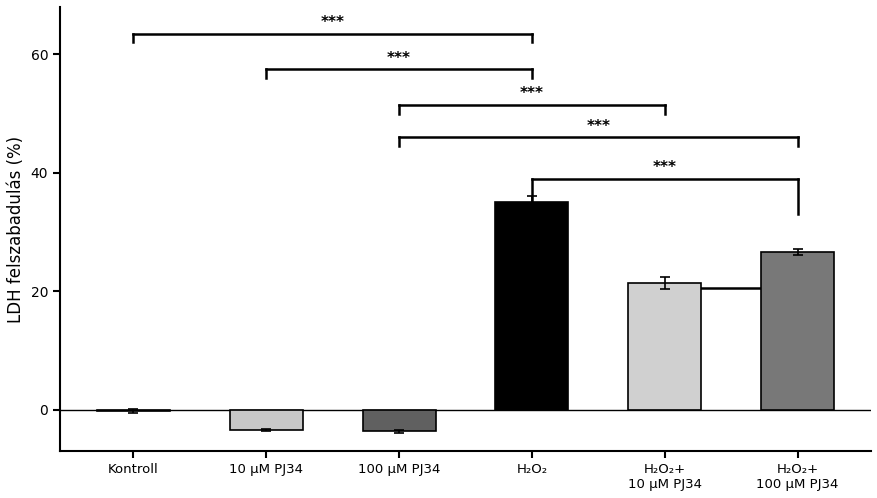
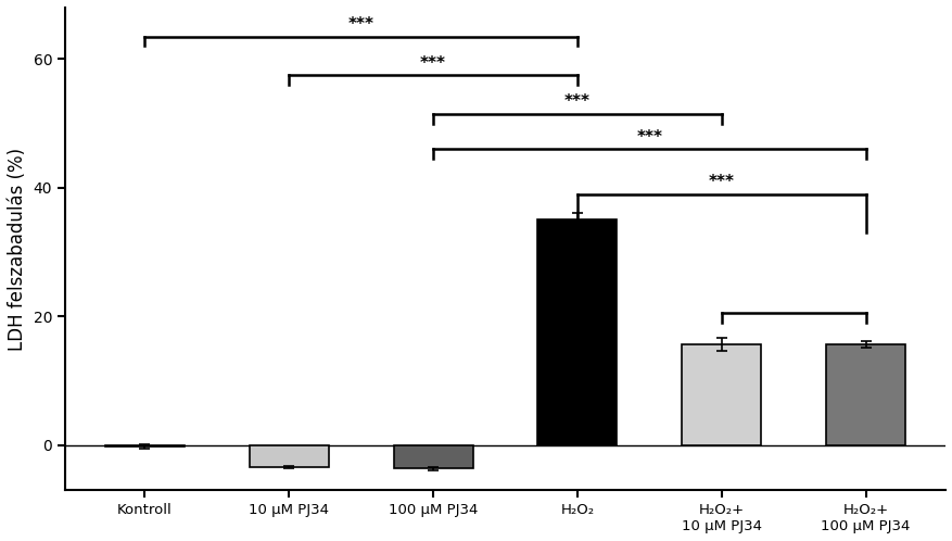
H₂O₂+ 10 μM PJ34: 21.4 -> 15.7
H₂O₂+ 100 μM PJ34: 26.6 -> 15.7
